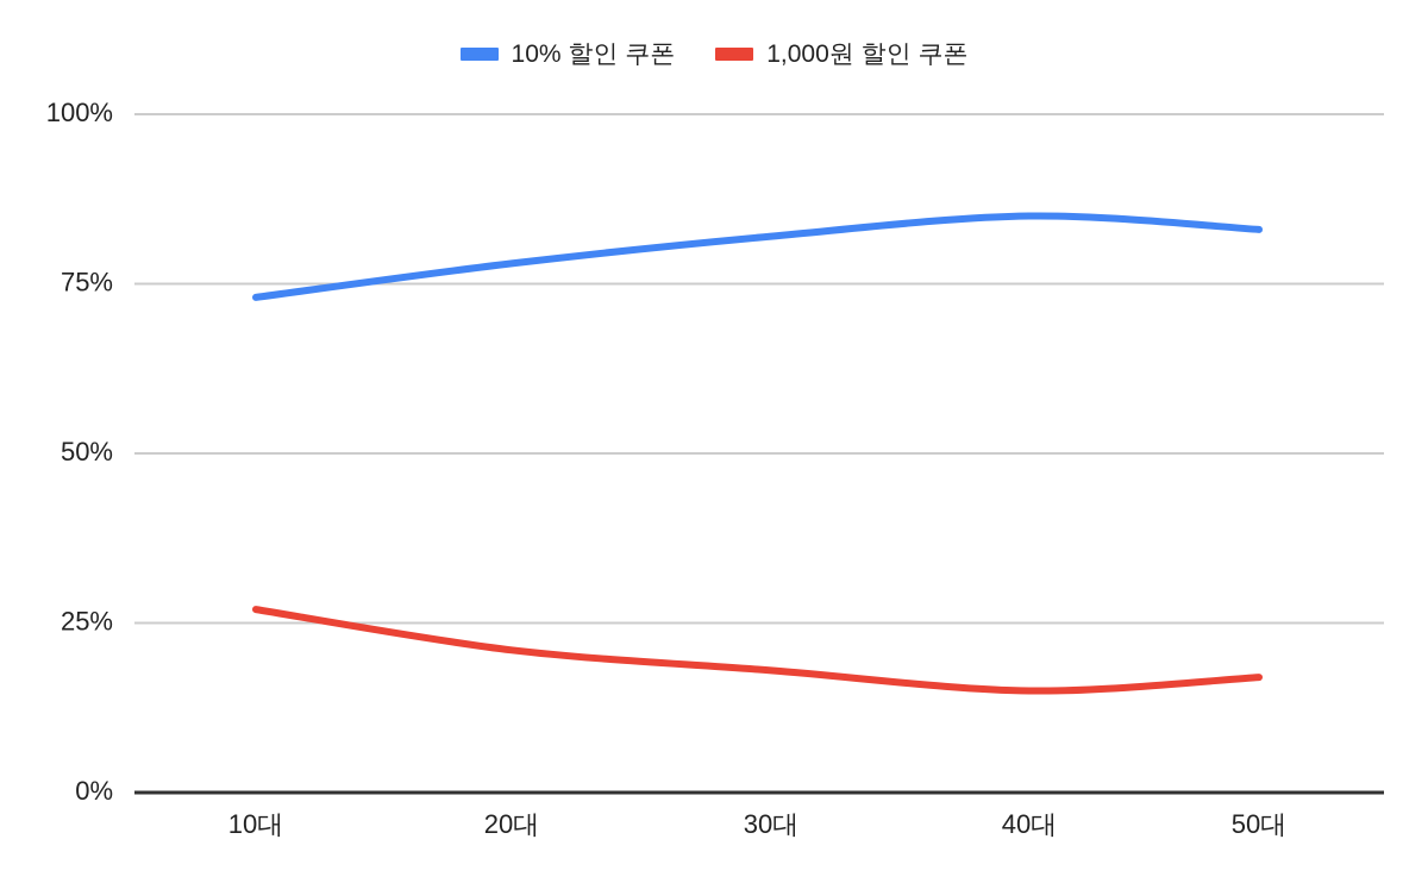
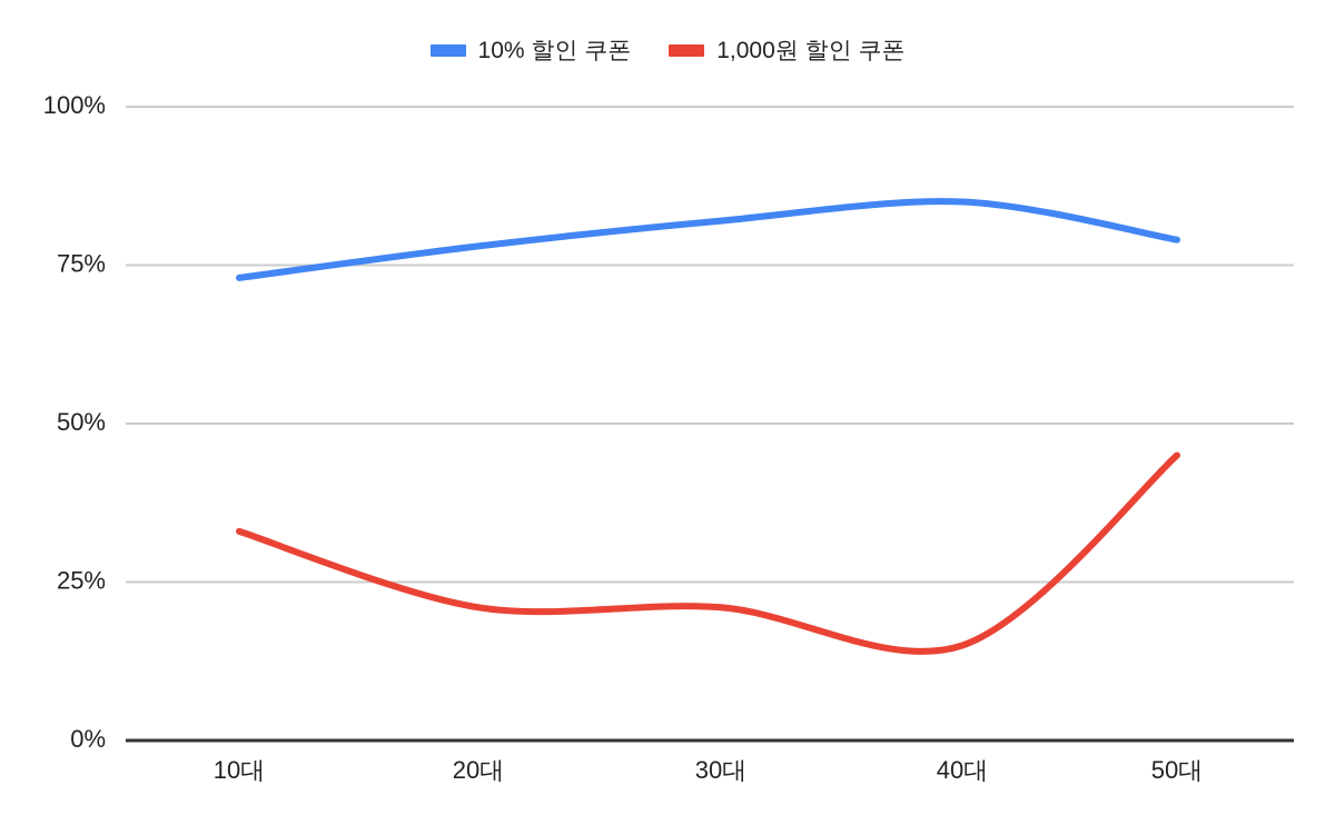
1,000원 할인 쿠폰/10대: 27% -> 33%
1,000원 할인 쿠폰/30대: 18% -> 21%
10% 할인 쿠폰/50대: 83% -> 79%
1,000원 할인 쿠폰/50대: 17% -> 45%
